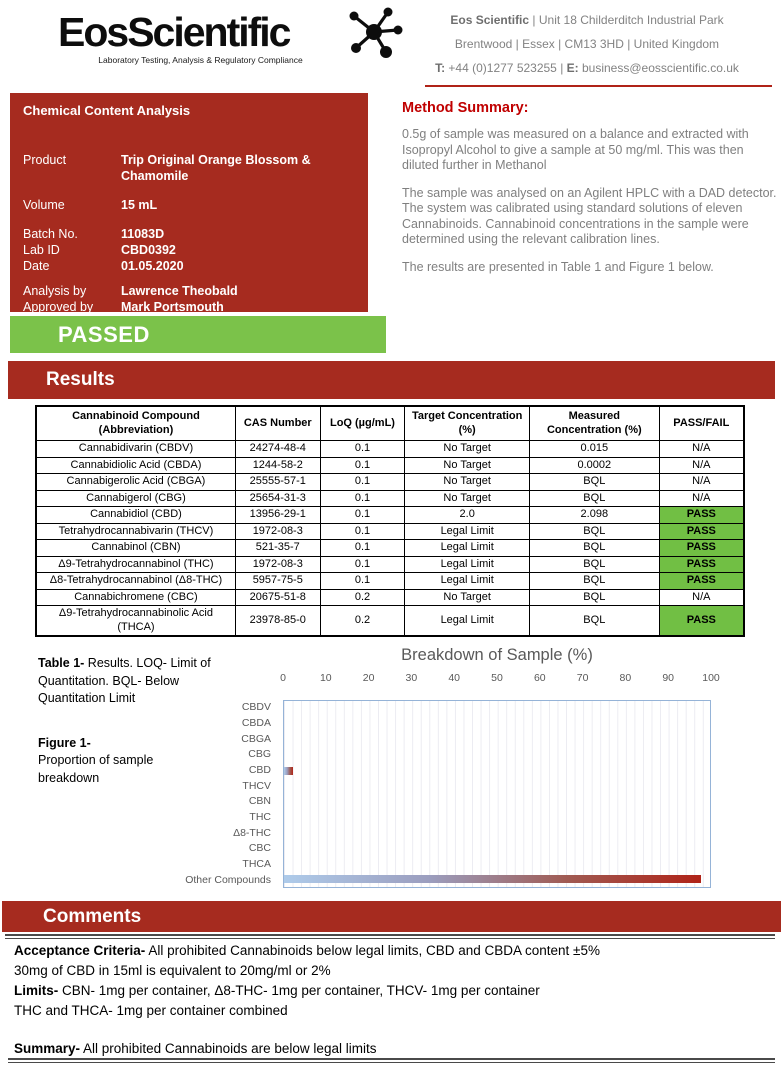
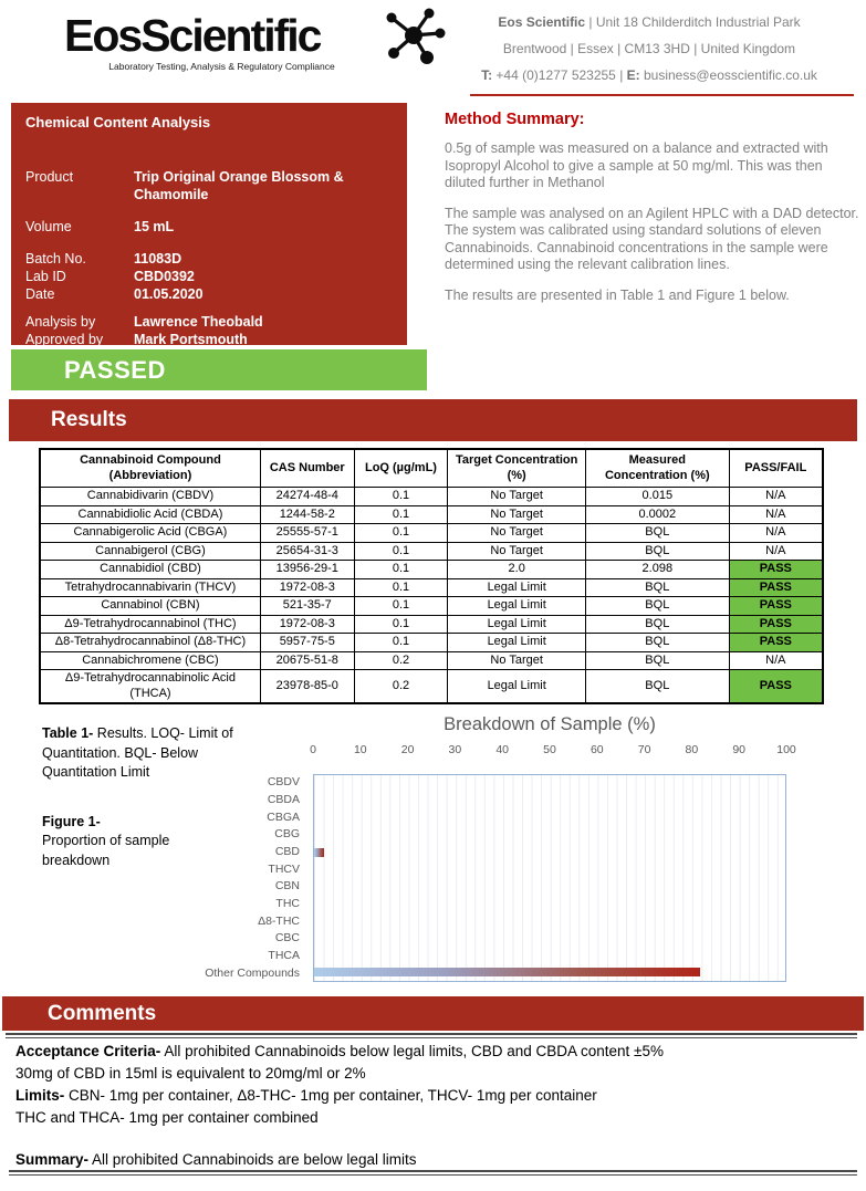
Other Compounds: 98 -> 82
